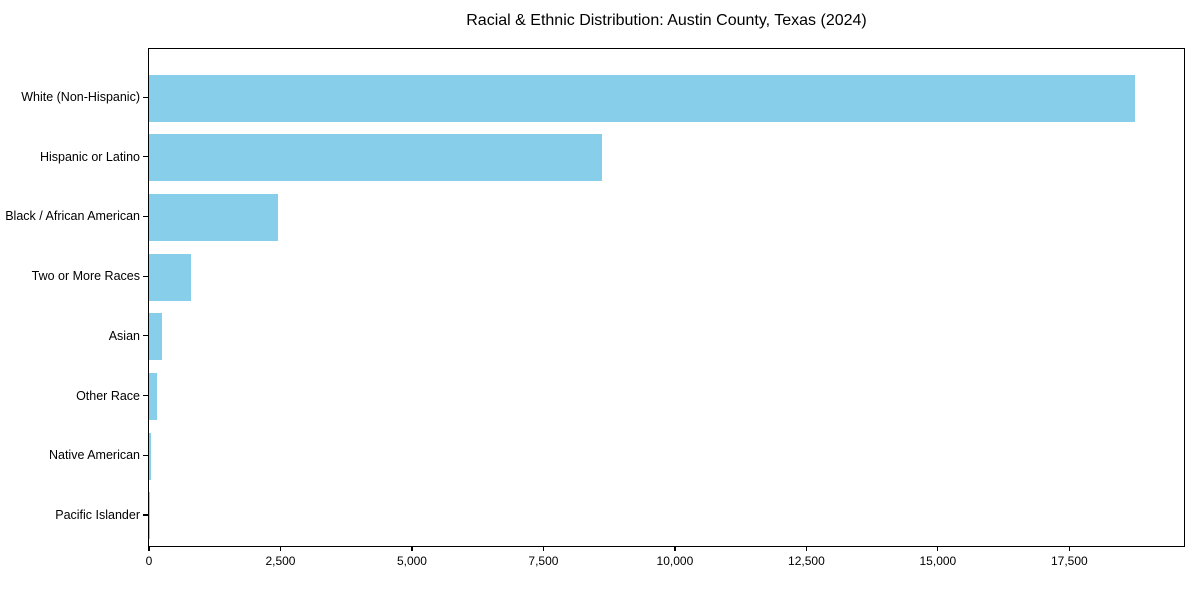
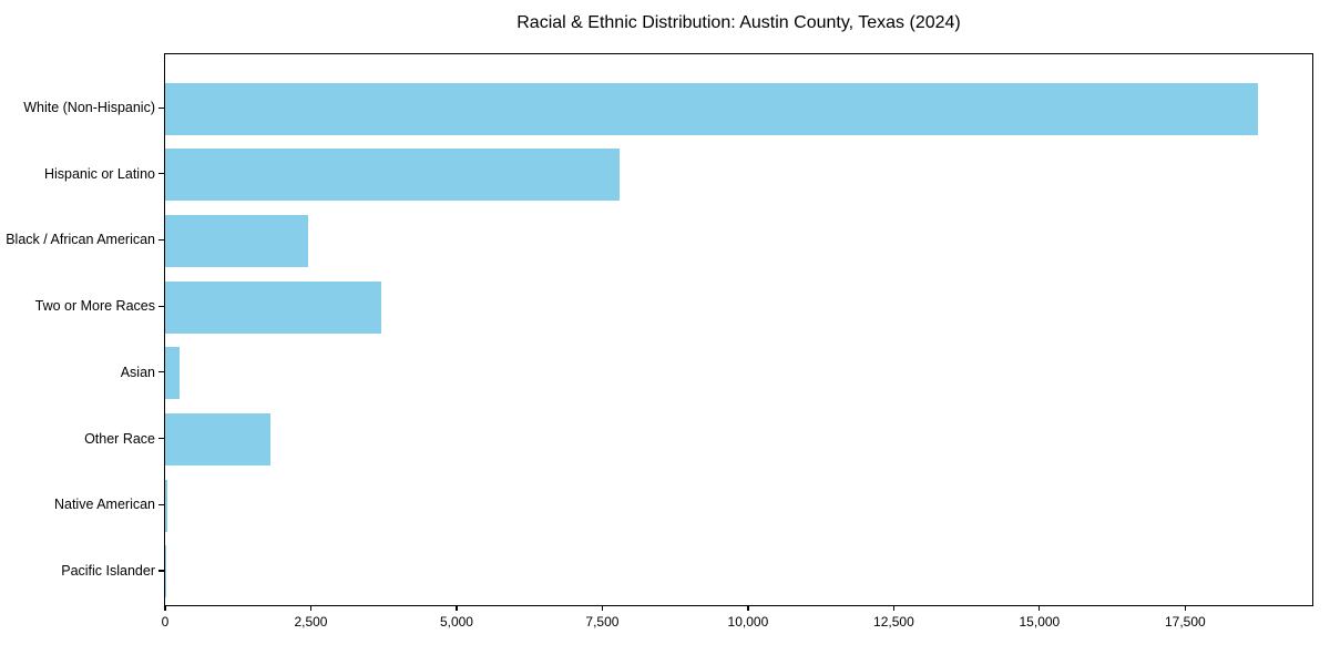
Hispanic or Latino: 8600 -> 7800
Two or More Races: 800 -> 3700
Other Race: 200 -> 1800
